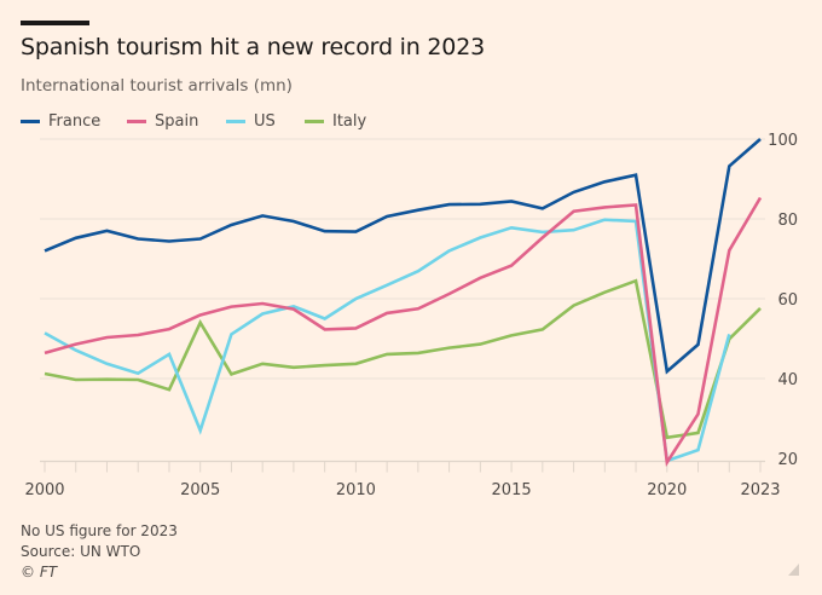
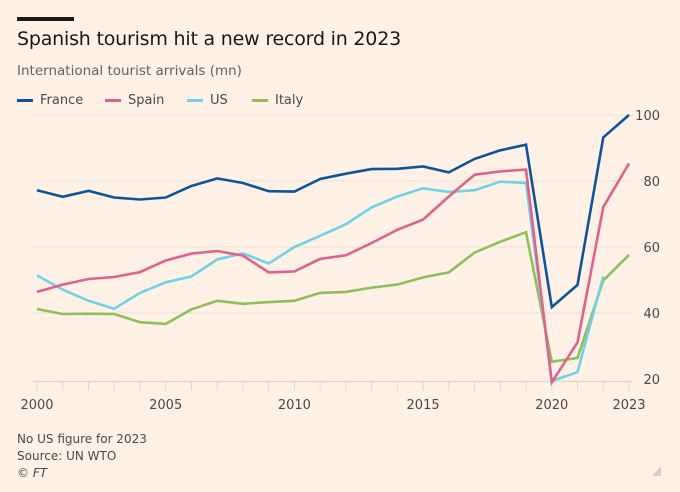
France/2000: 72 -> 77
US/2005: 27 -> 49
Italy/2005: 54 -> 37
